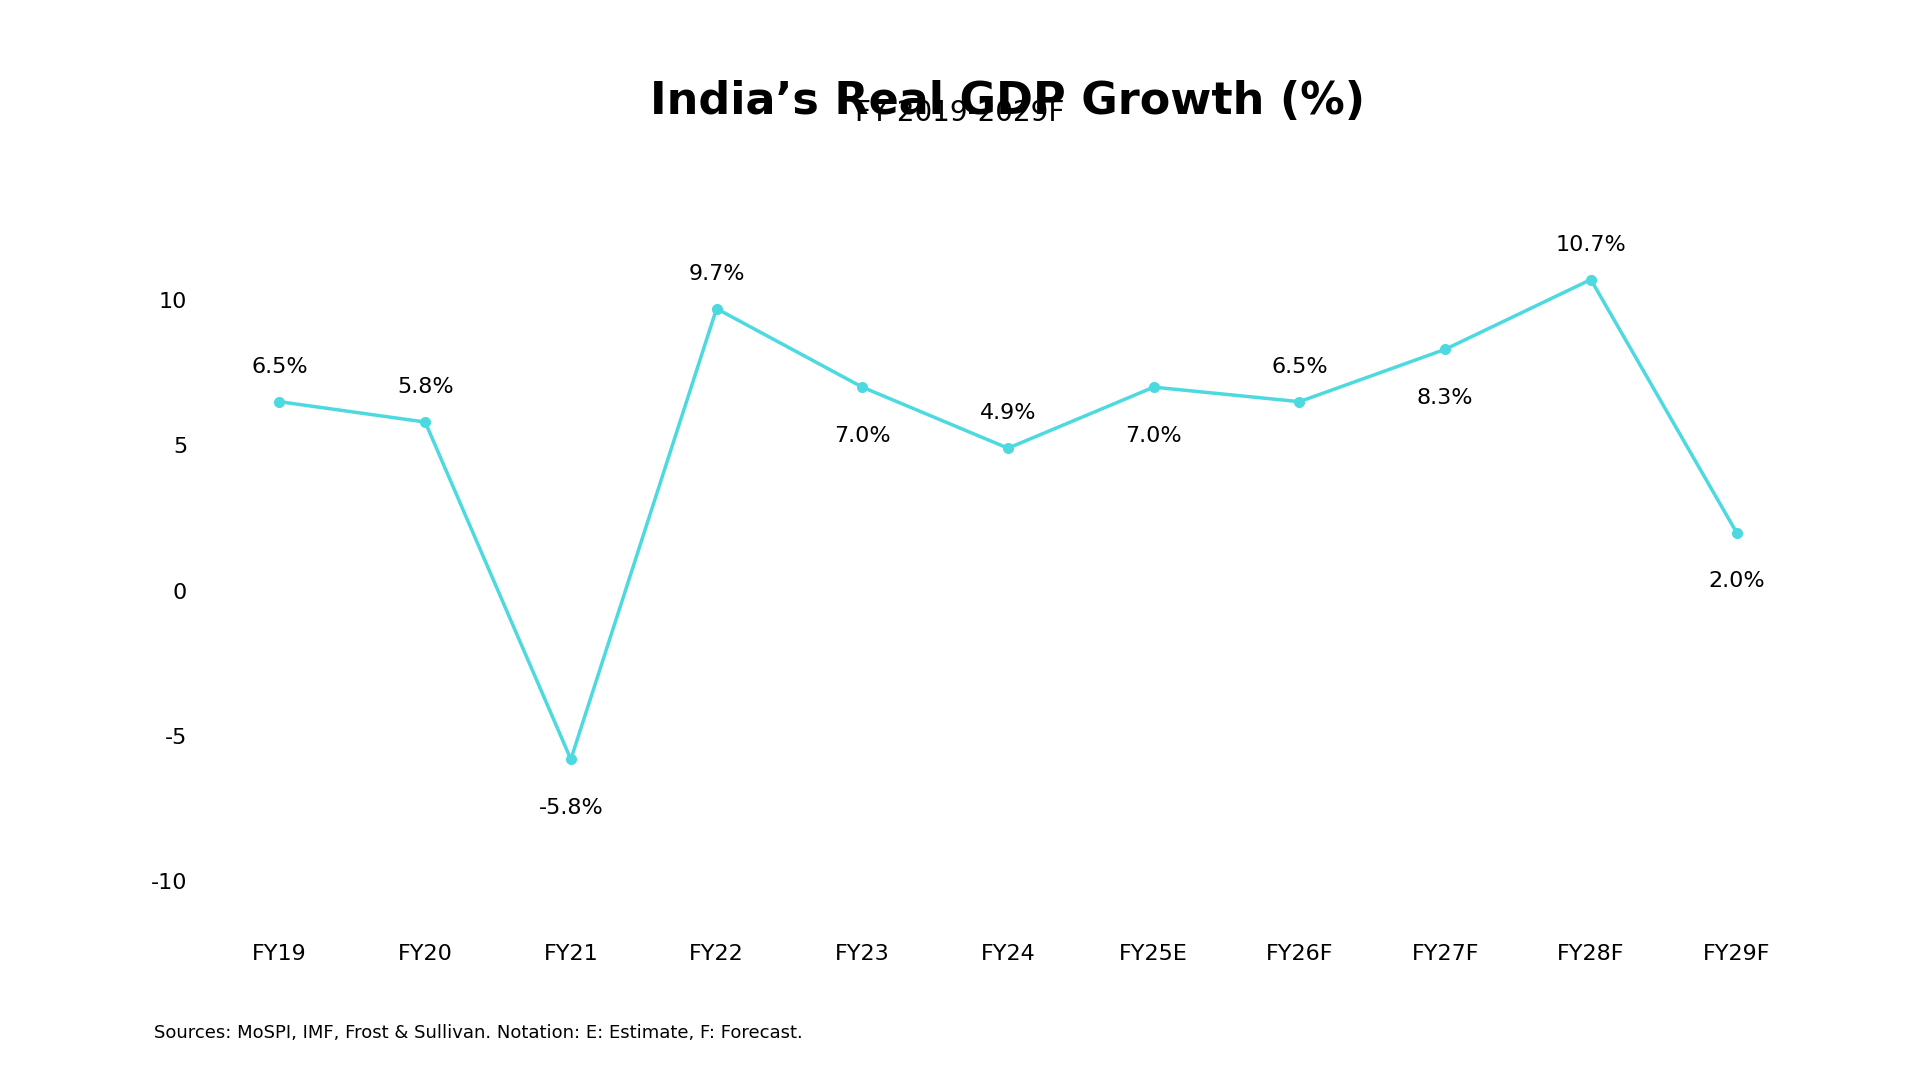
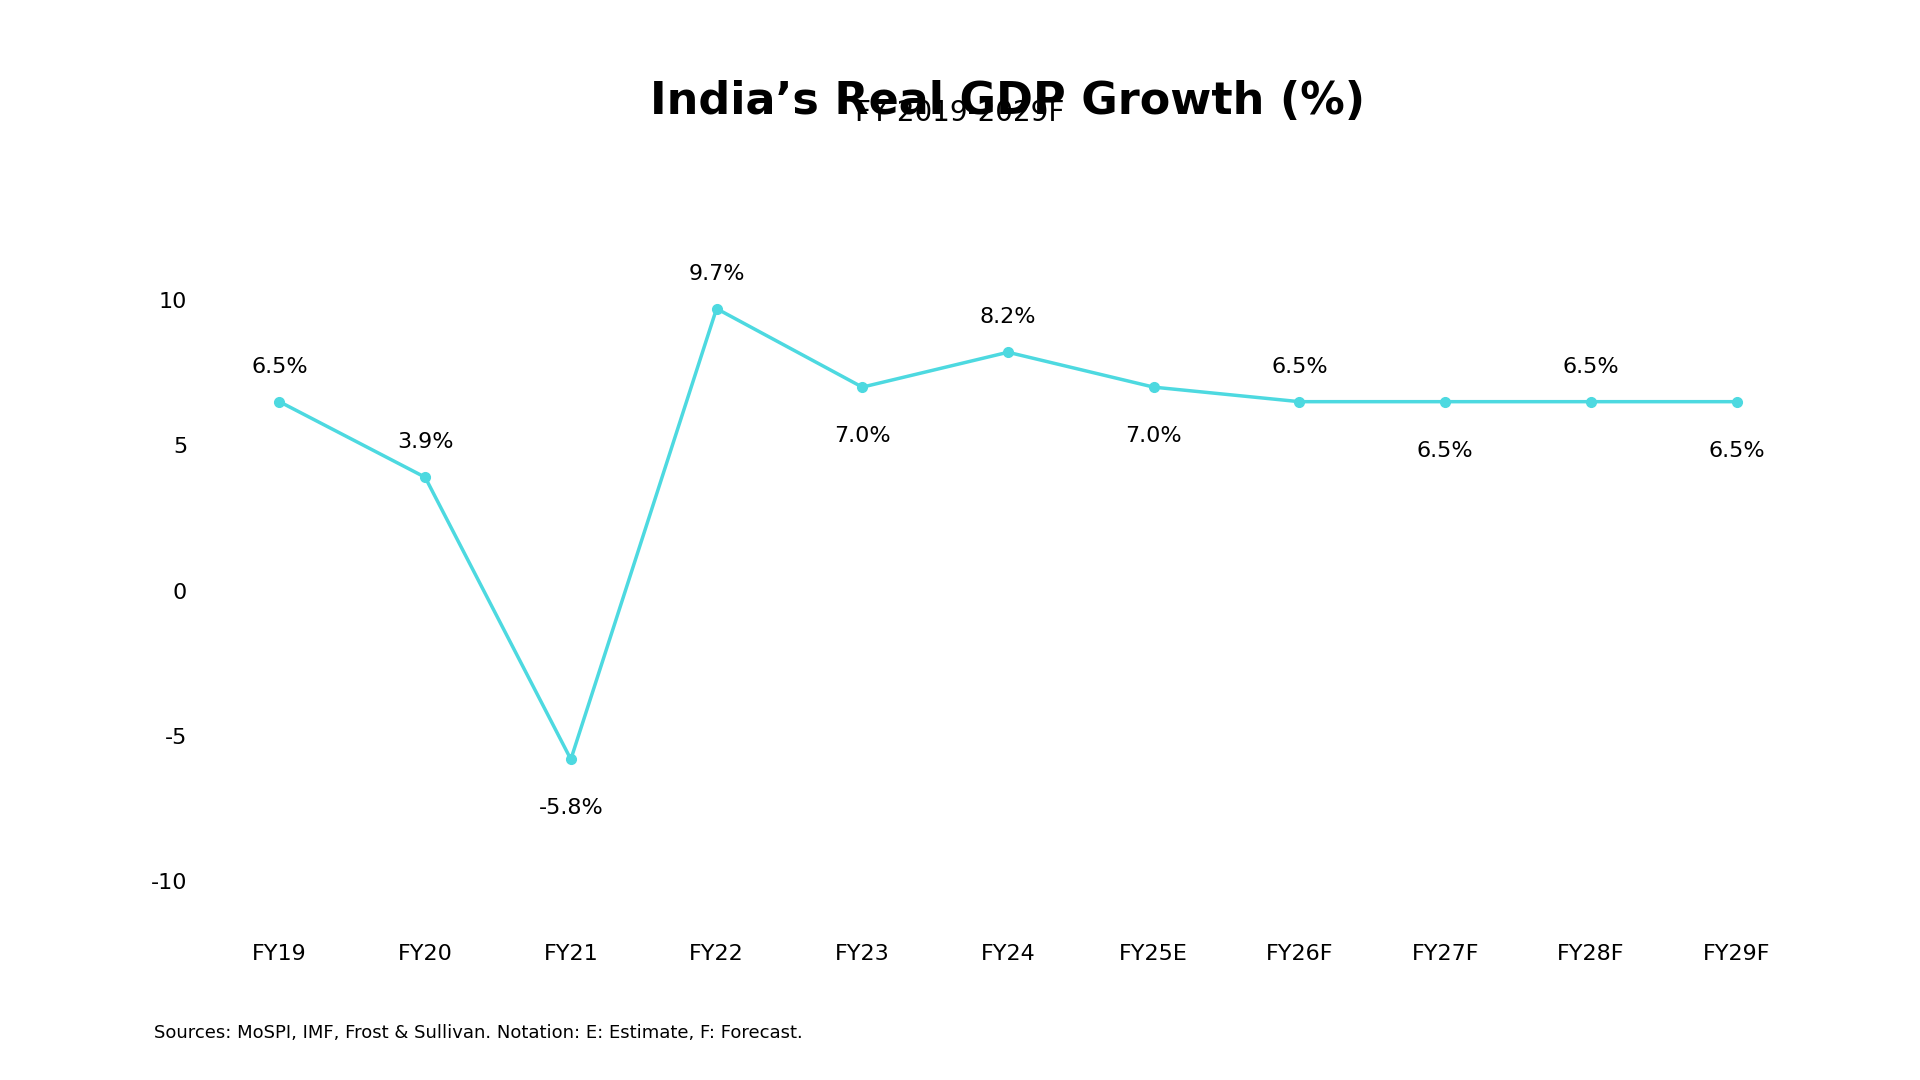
FY20: 5.8% -> 3.9%
FY24: 4.9% -> 8.2%
FY27F: 8.3% -> 6.5%
FY28F: 10.7% -> 6.5%
FY29F: 2.0% -> 6.5%
